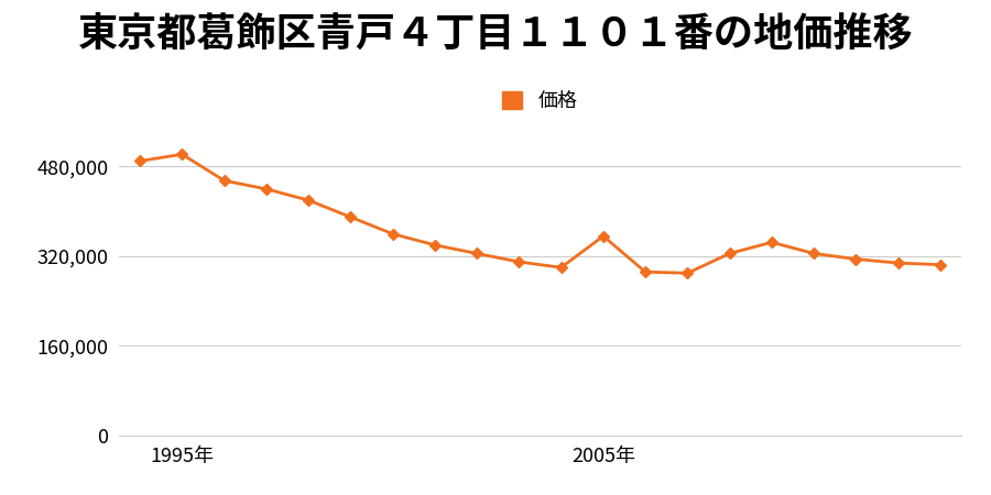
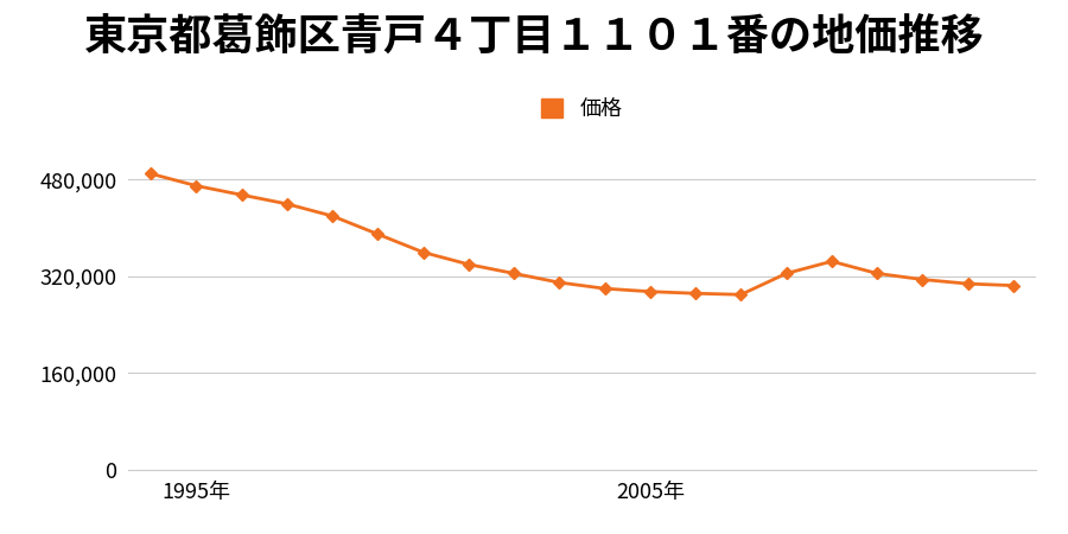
1995年: 502,000 -> 470,000
2005年: 356,000 -> 295,000
